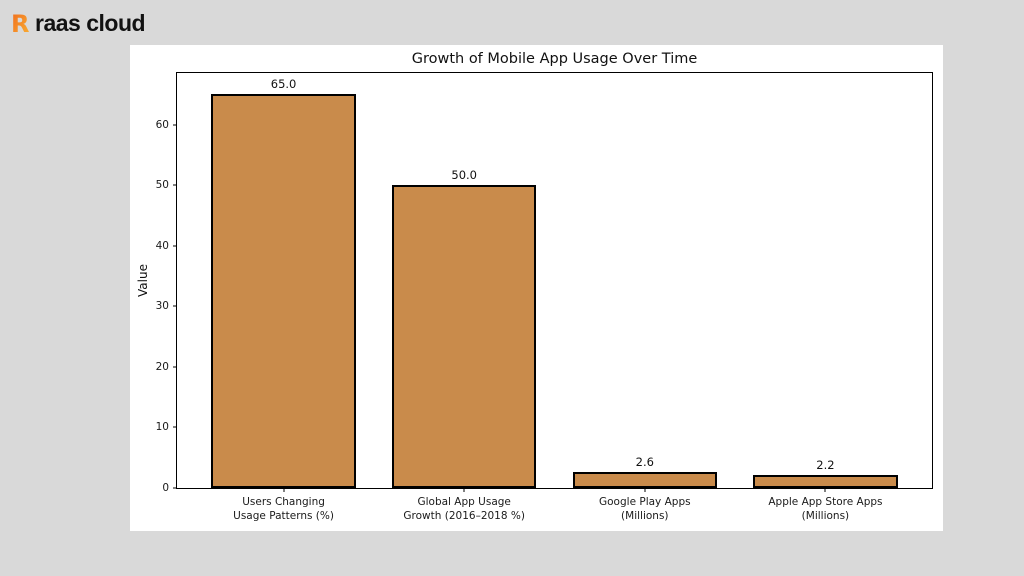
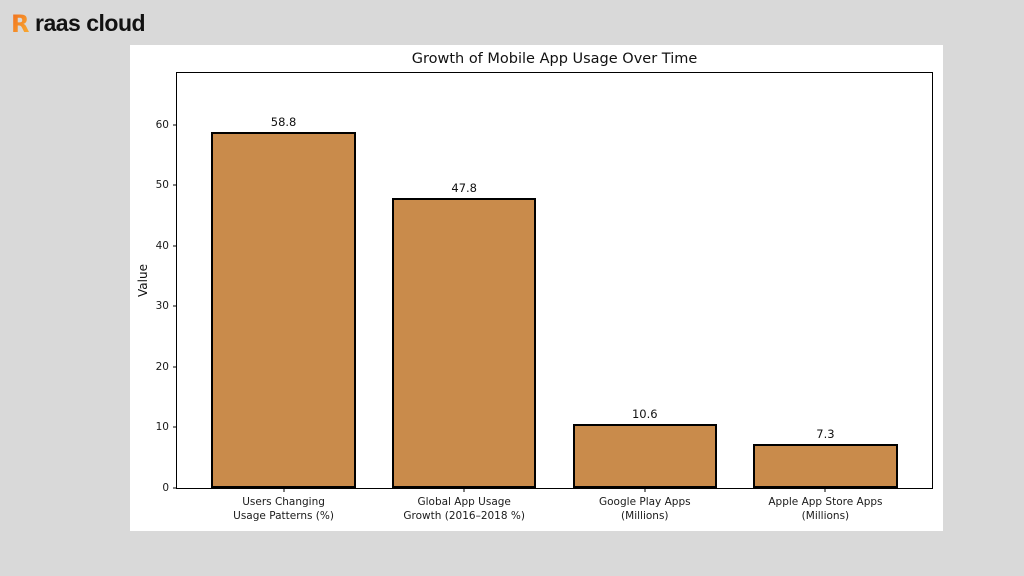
Users Changing Usage Patterns (%): 65.0 -> 58.8
Global App Usage Growth (2016–2018 %): 50.0 -> 47.8
Google Play Apps (Millions): 2.6 -> 10.6
Apple App Store Apps (Millions): 2.2 -> 7.3
